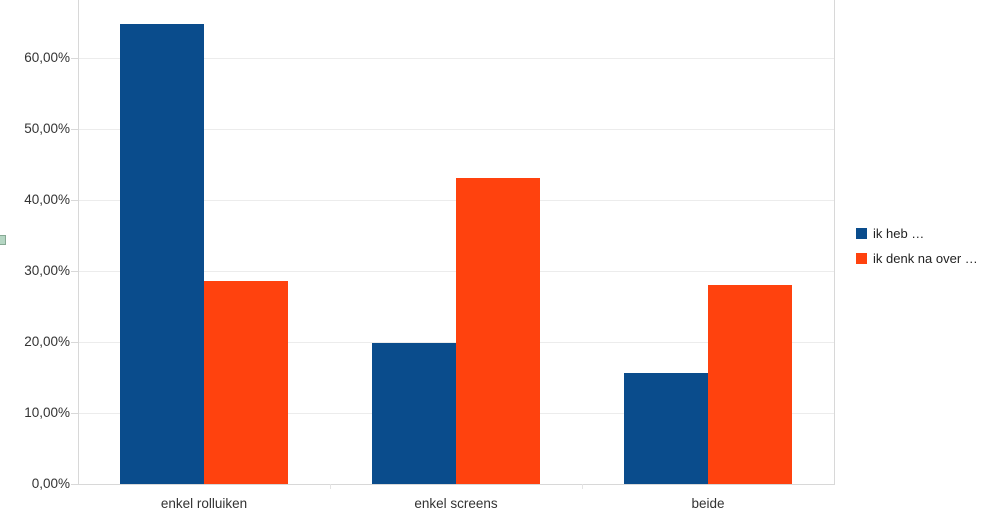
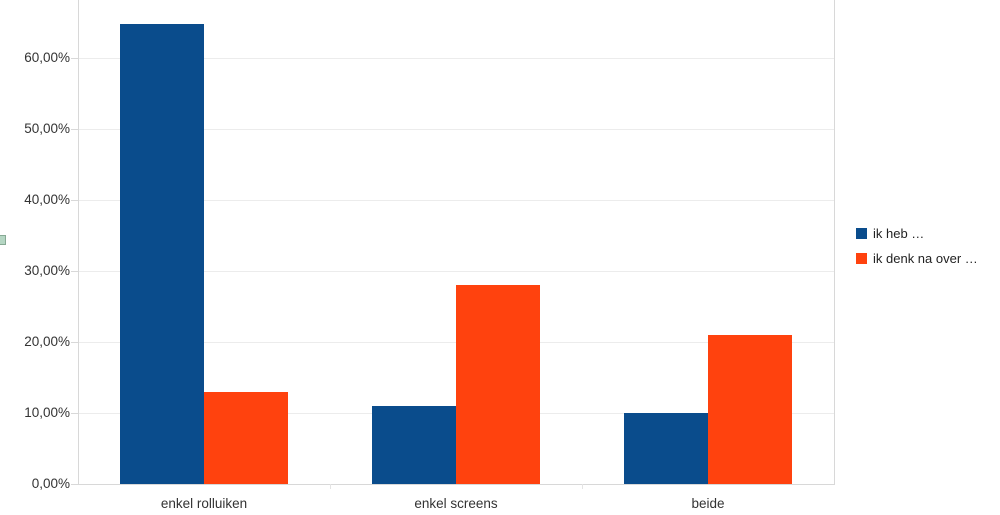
ik denk na over …/enkel rolluiken: 29% -> 13%
ik heb …/enkel screens: 20% -> 11%
ik denk na over …/enkel screens: 43% -> 28%
ik heb …/beide: 16% -> 10%
ik denk na over …/beide: 28% -> 21%
